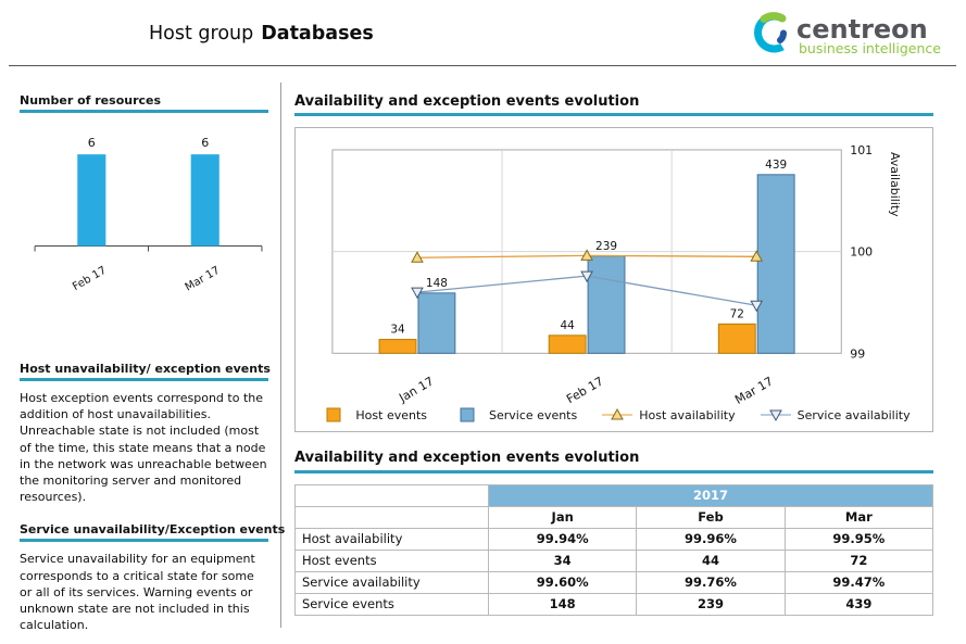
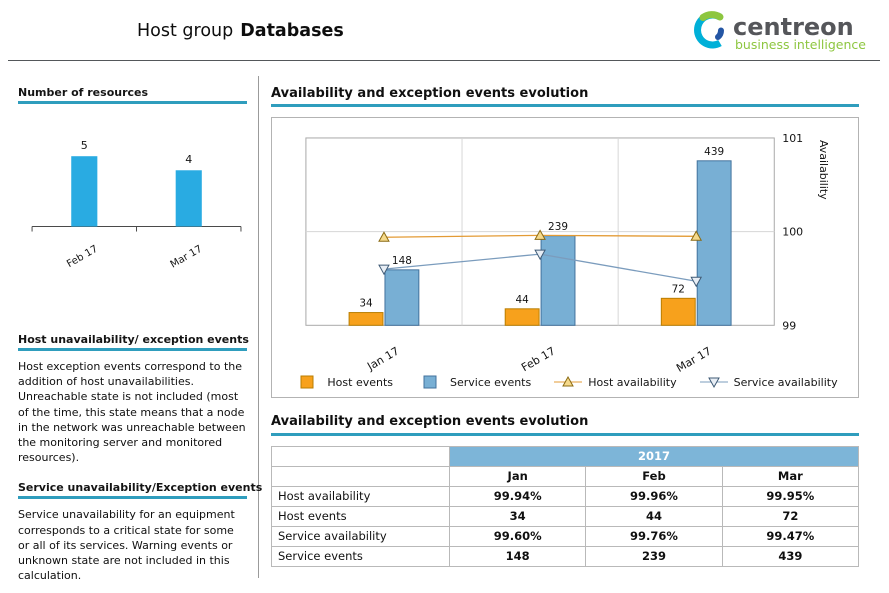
Number of resources/Feb 17: 6 -> 5
Number of resources/Mar 17: 6 -> 4
